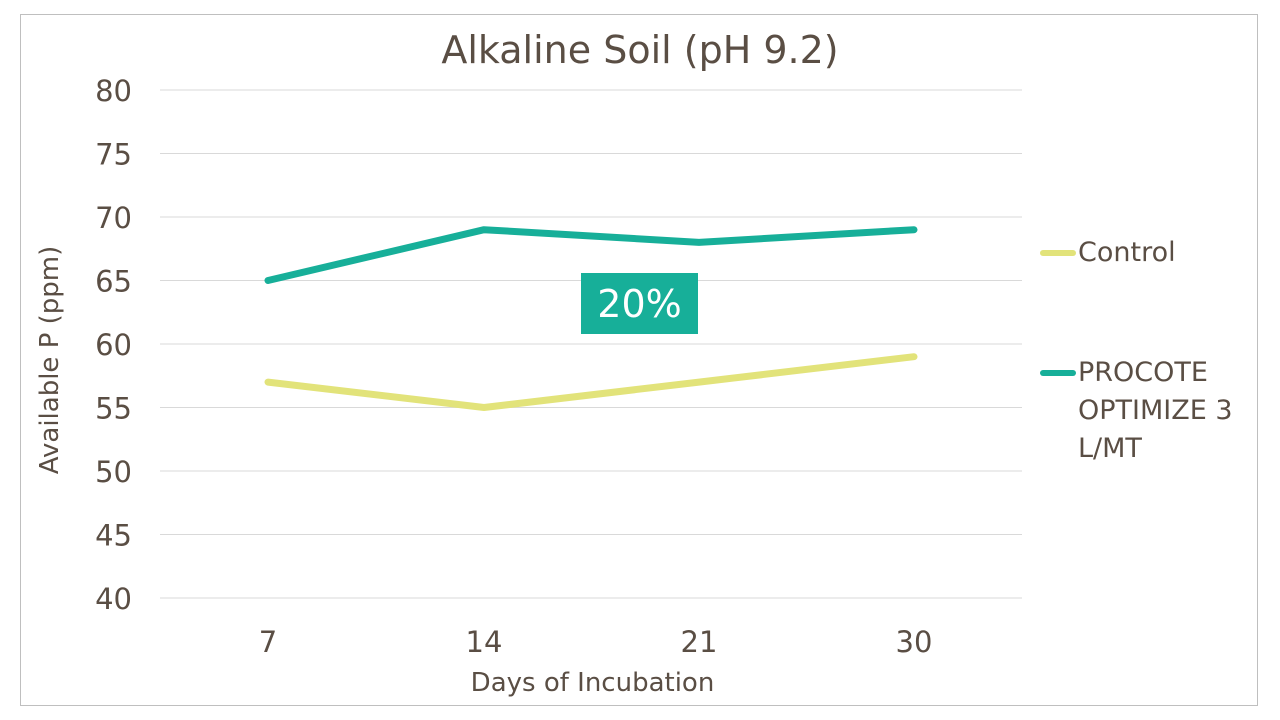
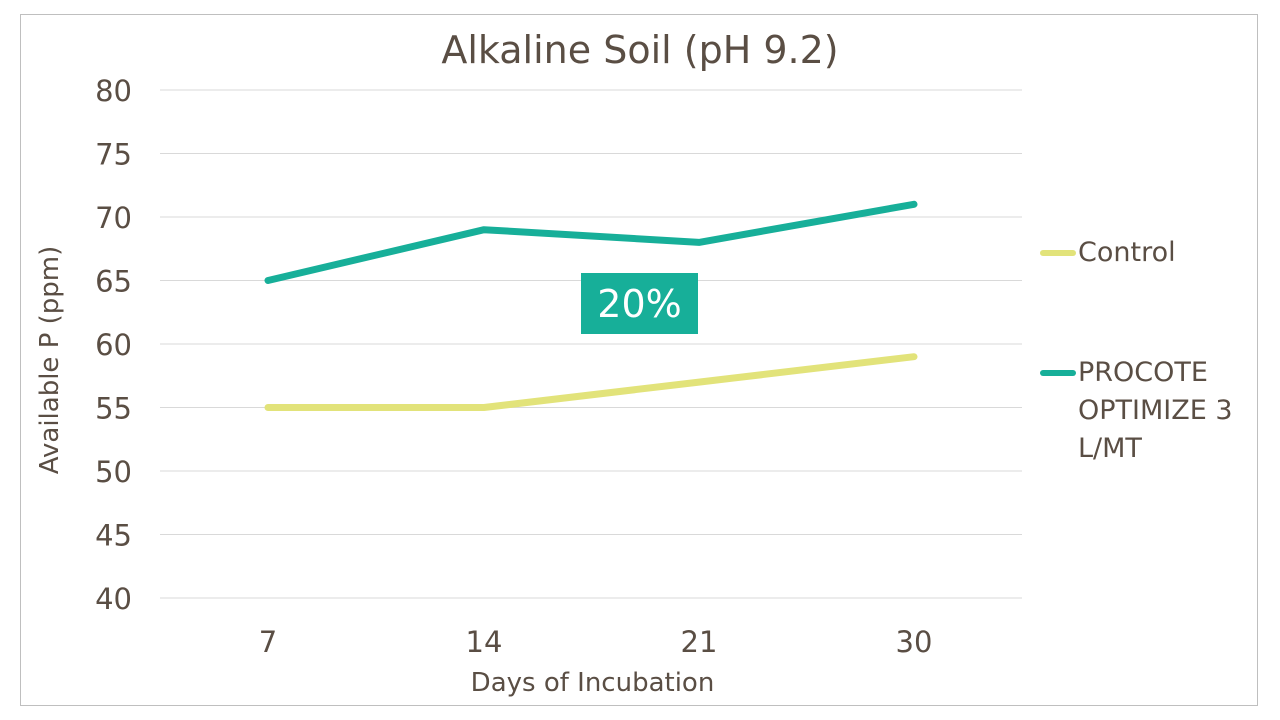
Control/7: 57 -> 55
PROCOTE OPTIMIZE 3 L/MT/30: 69 -> 71
